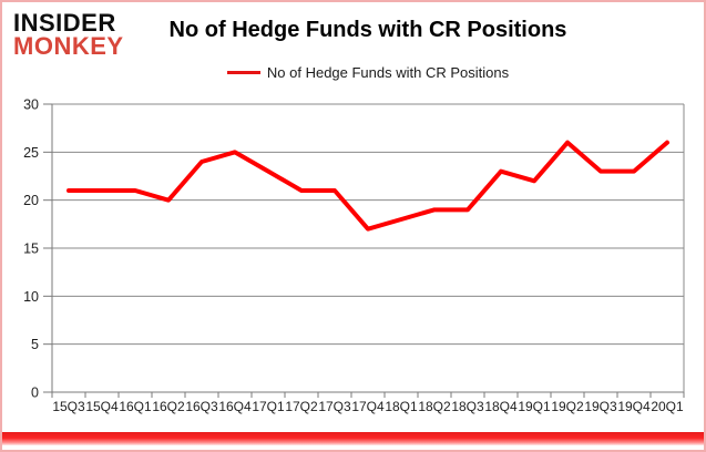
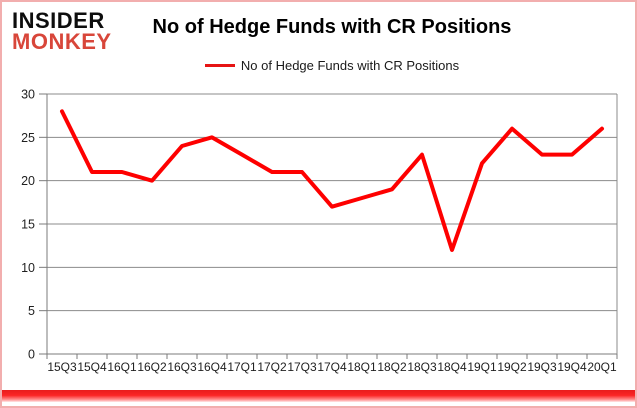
15Q3: 21 -> 28
18Q3: 19 -> 23
18Q4: 23 -> 12
